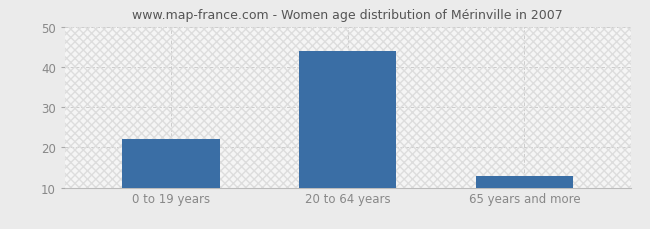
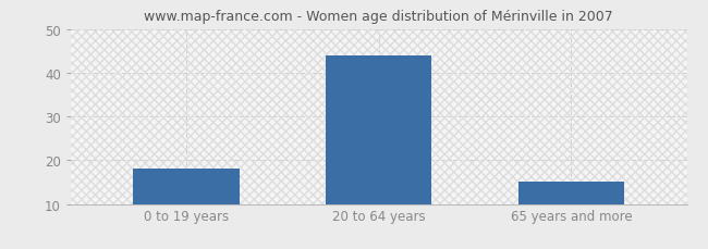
0 to 19 years: 22 -> 18
65 years and more: 13 -> 15
